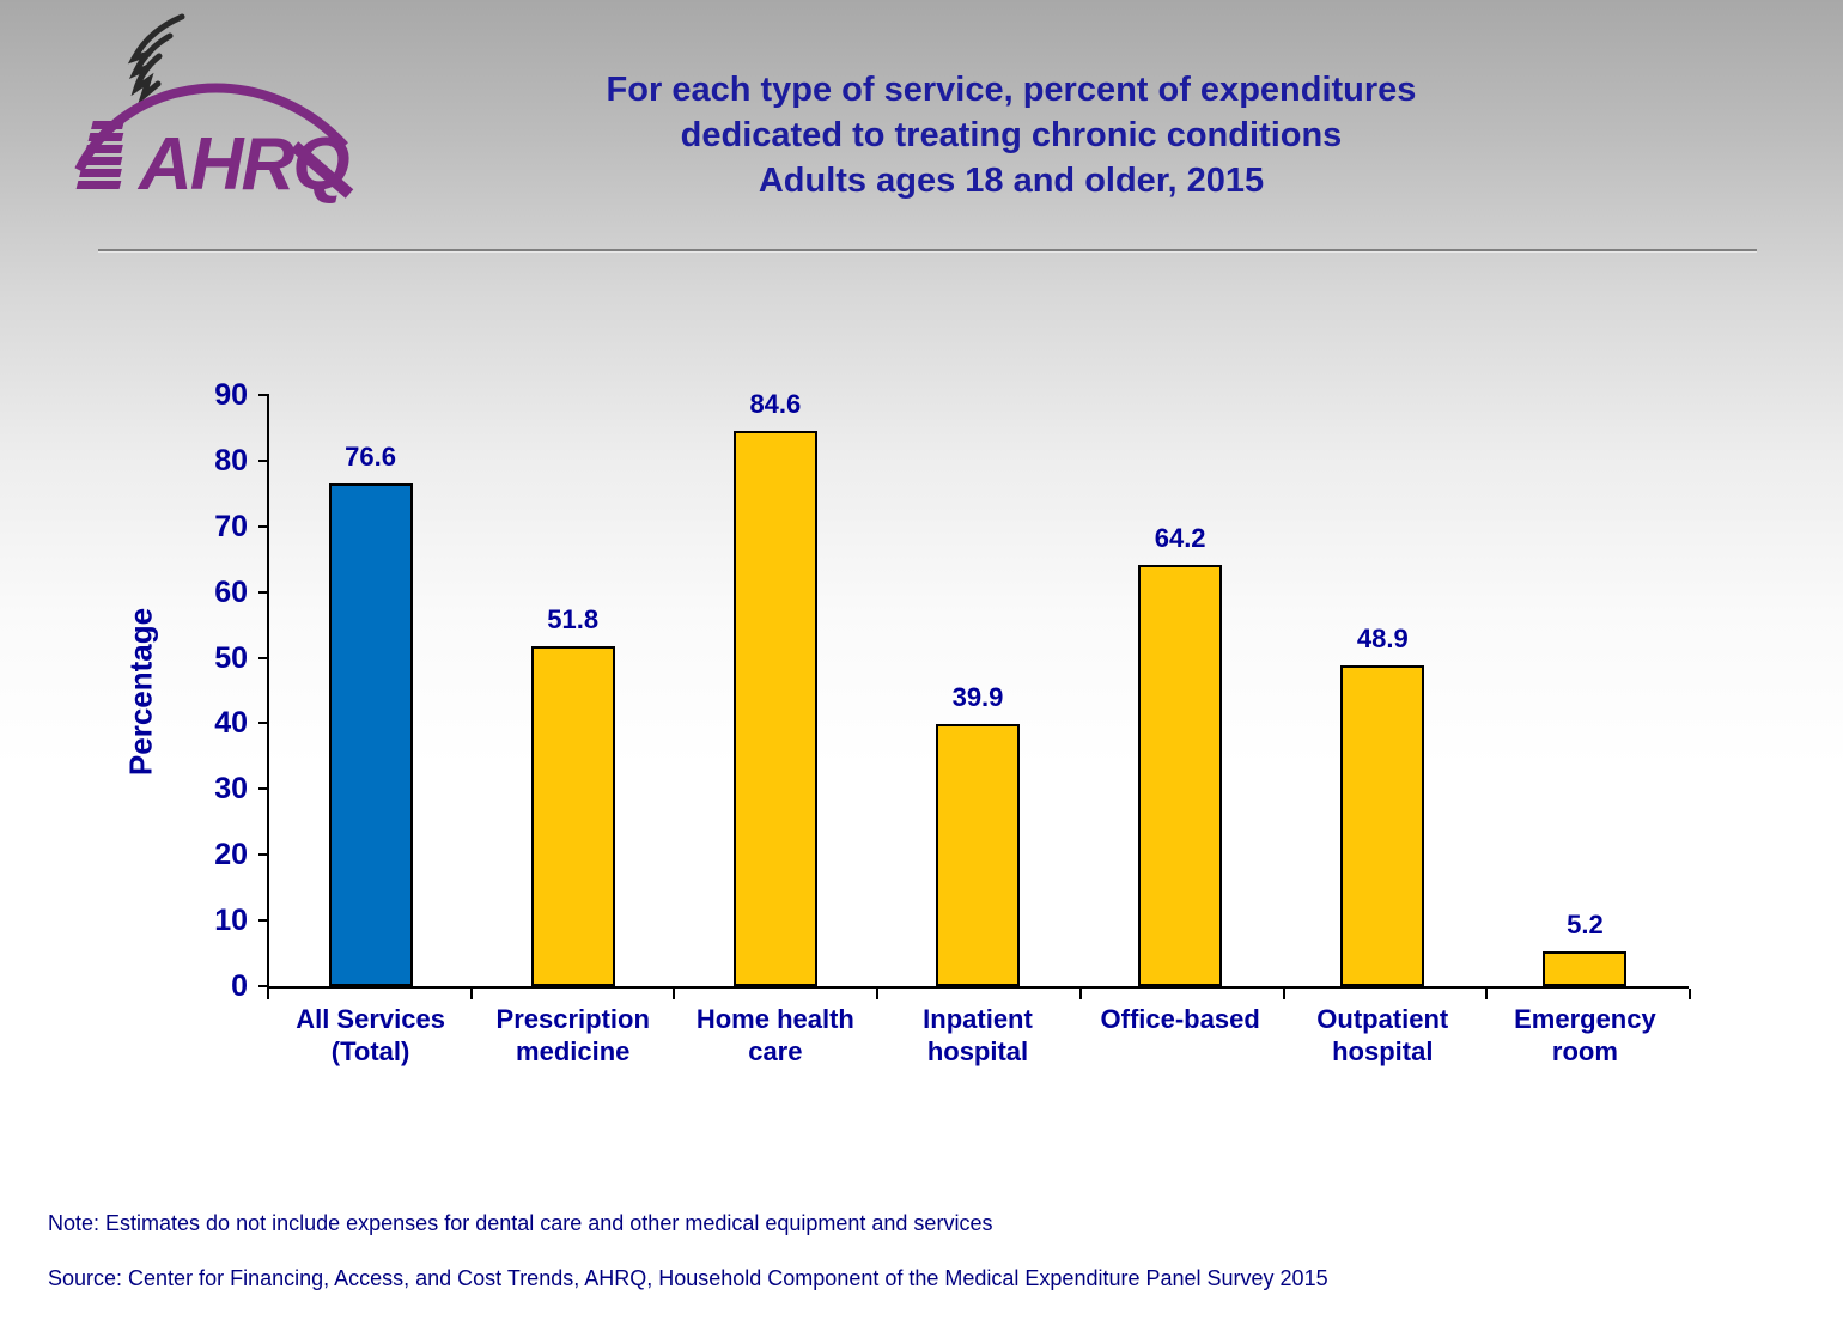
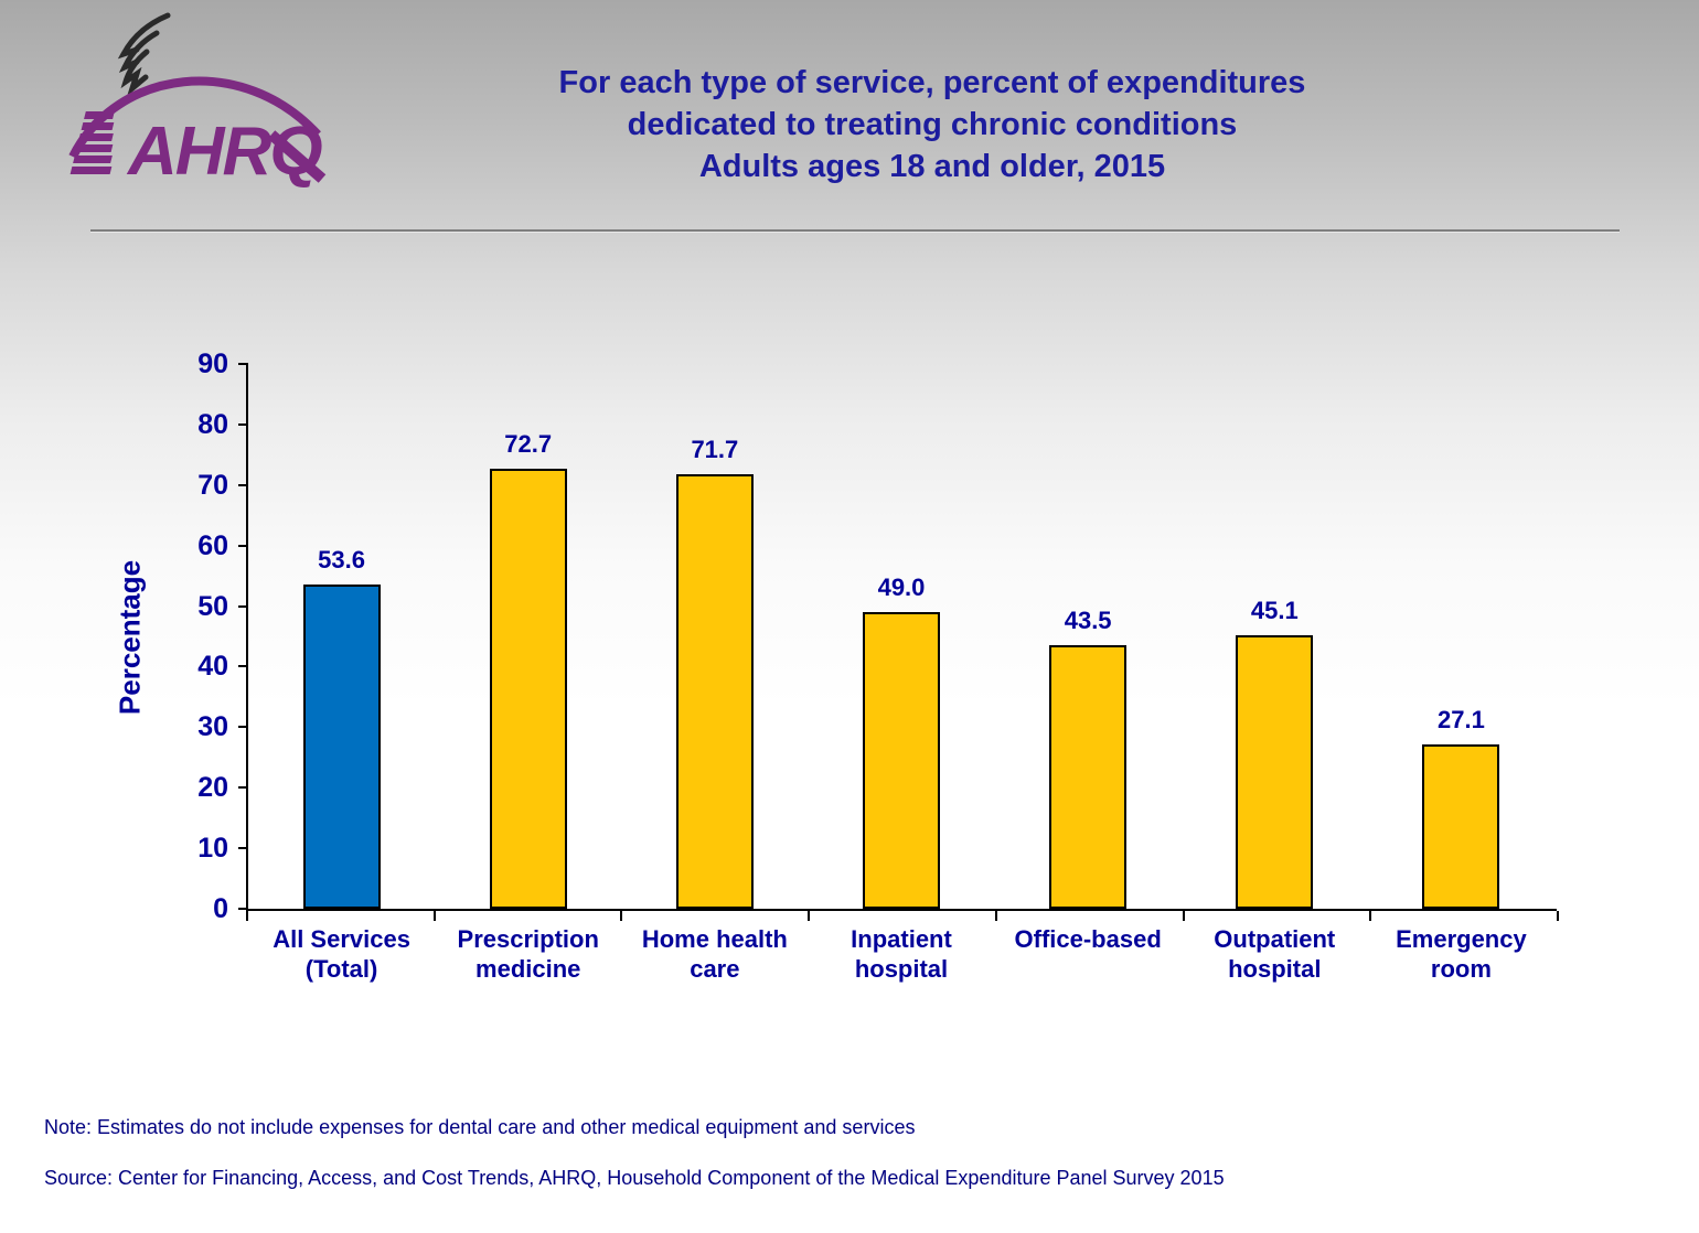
All Services (Total): 76.6 -> 53.6
Prescription medicine: 51.8 -> 72.7
Home health care: 84.6 -> 71.7
Inpatient hospital: 39.9 -> 49.0
Office-based: 64.2 -> 43.5
Outpatient hospital: 48.9 -> 45.1
Emergency room: 5.2 -> 27.1
